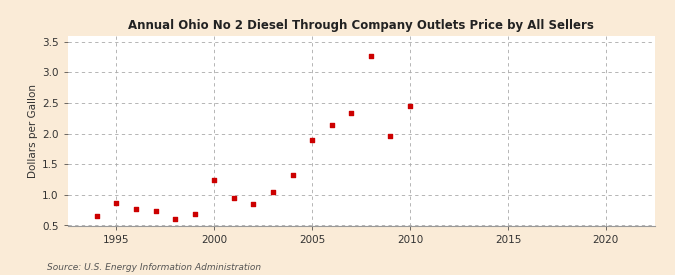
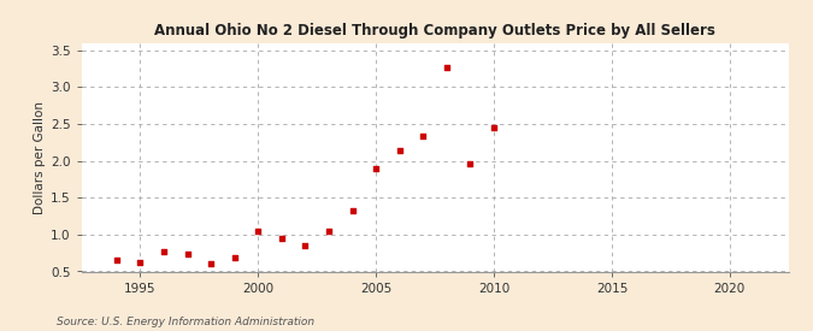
1995: 0.86 -> 0.63
2000: 1.24 -> 1.05
